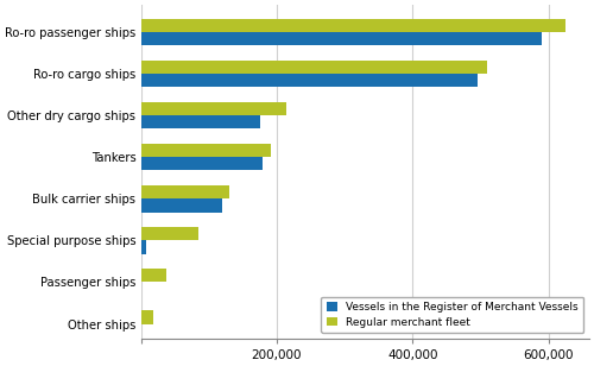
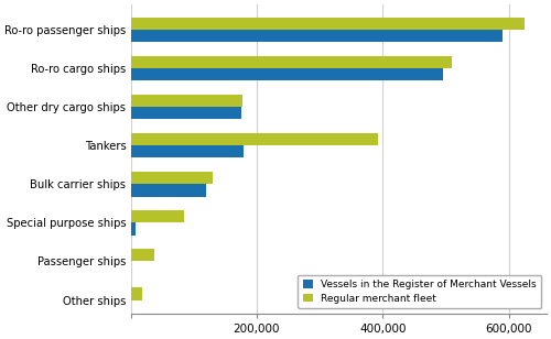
Regular merchant fleet/Other dry cargo ships: 215,000 -> 178,000
Regular merchant fleet/Tankers: 192,000 -> 392,000
